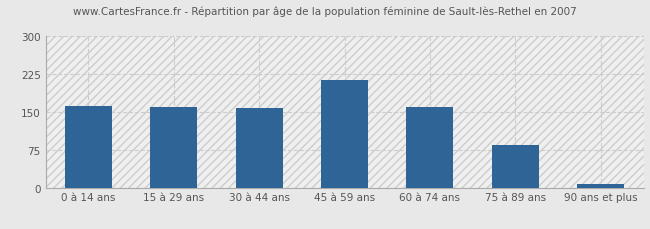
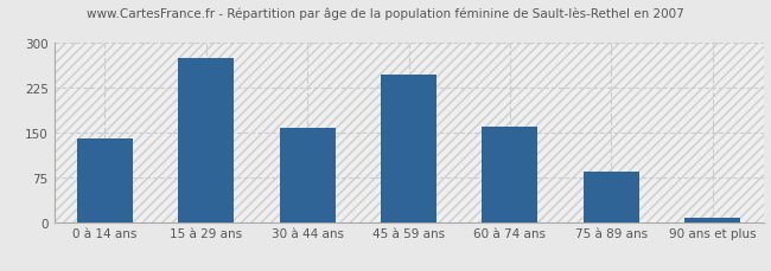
0 à 14 ans: 162 -> 140
15 à 29 ans: 159 -> 274
45 à 59 ans: 213 -> 246
